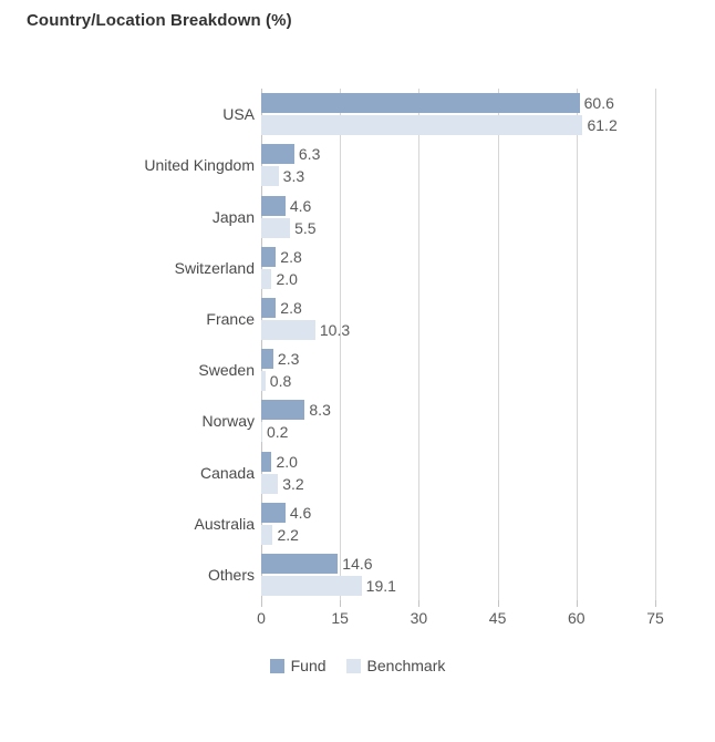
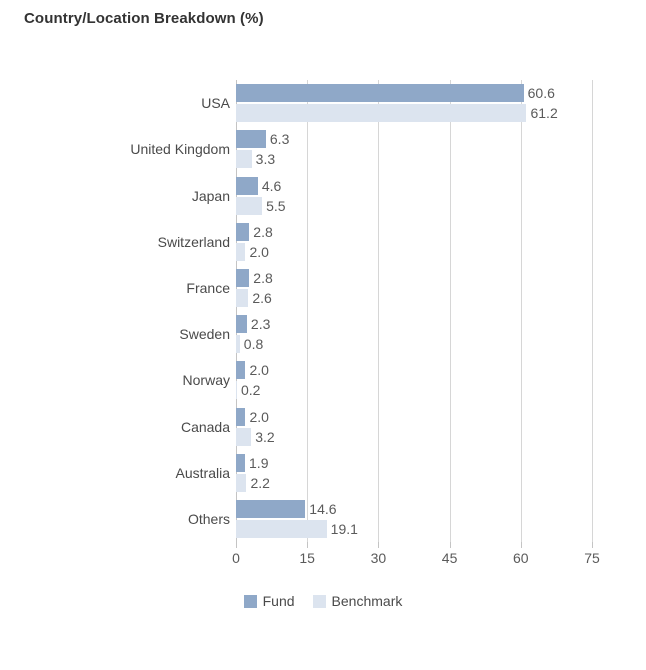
Benchmark/France: 10.3 -> 2.6
Fund/Norway: 8.3 -> 2.0
Fund/Australia: 4.6 -> 1.9
